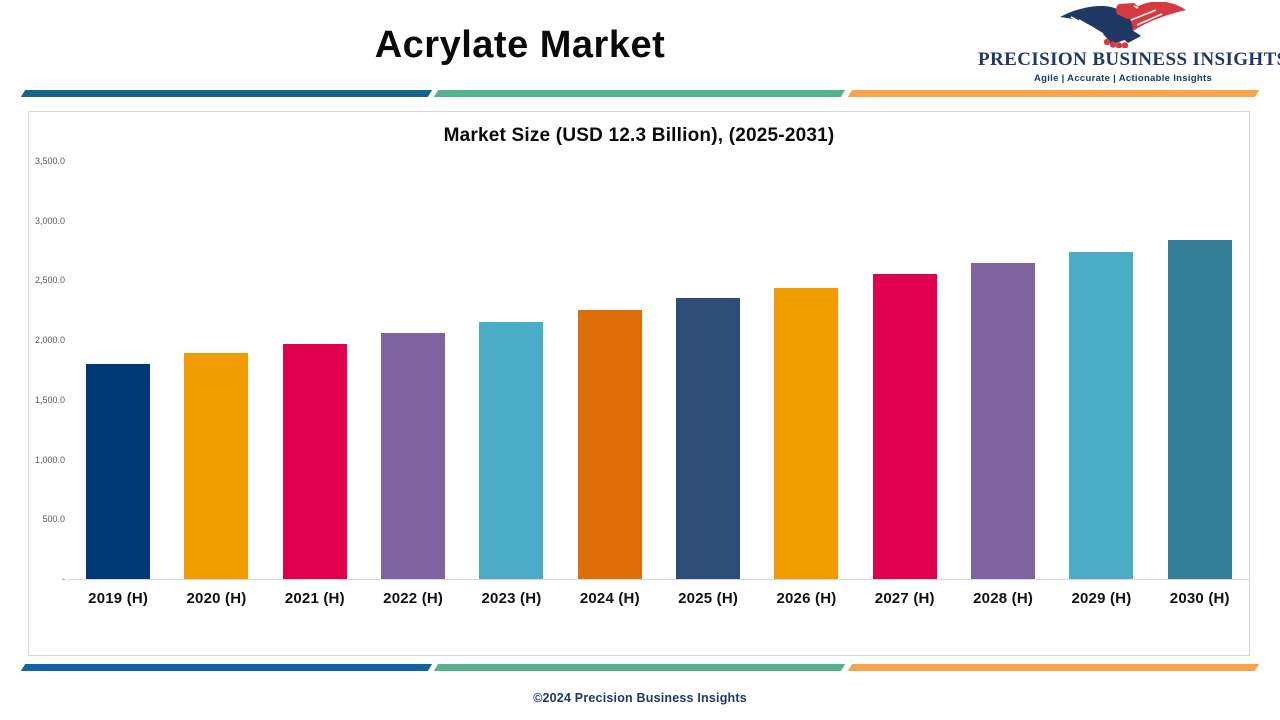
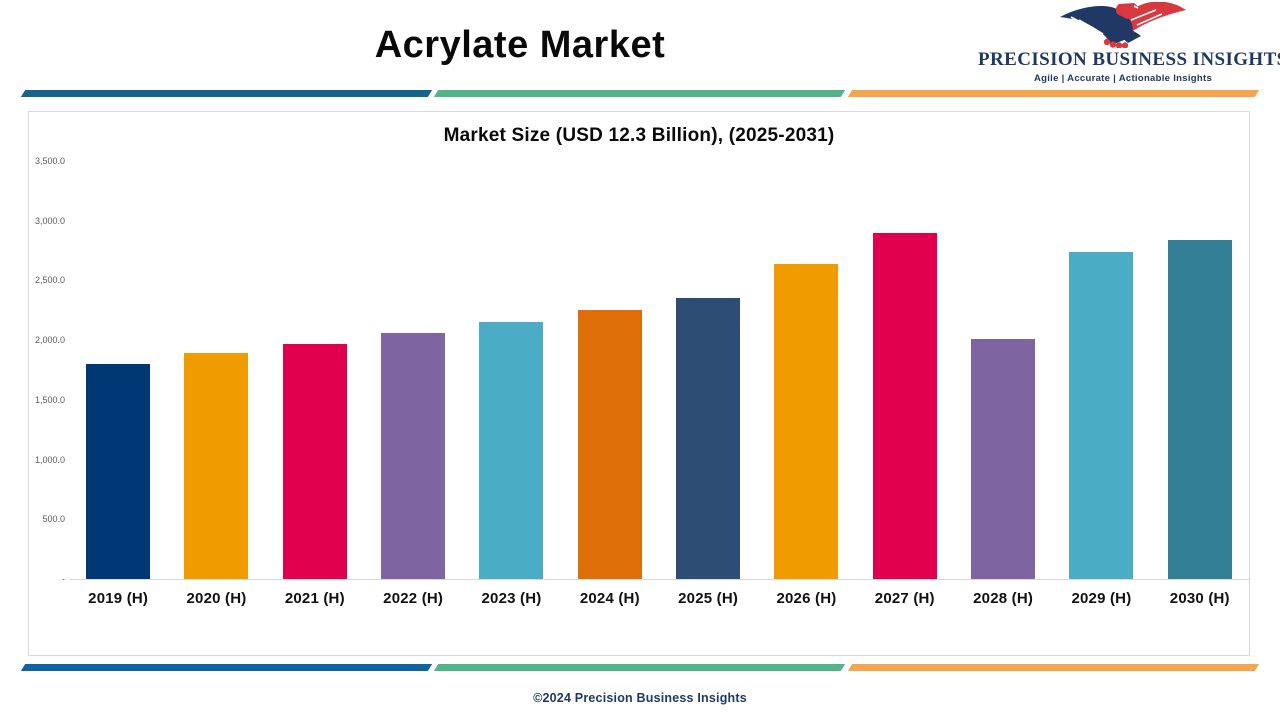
2026 (H): 2440 -> 2640
2027 (H): 2550 -> 2900
2028 (H): 2640 -> 2010
